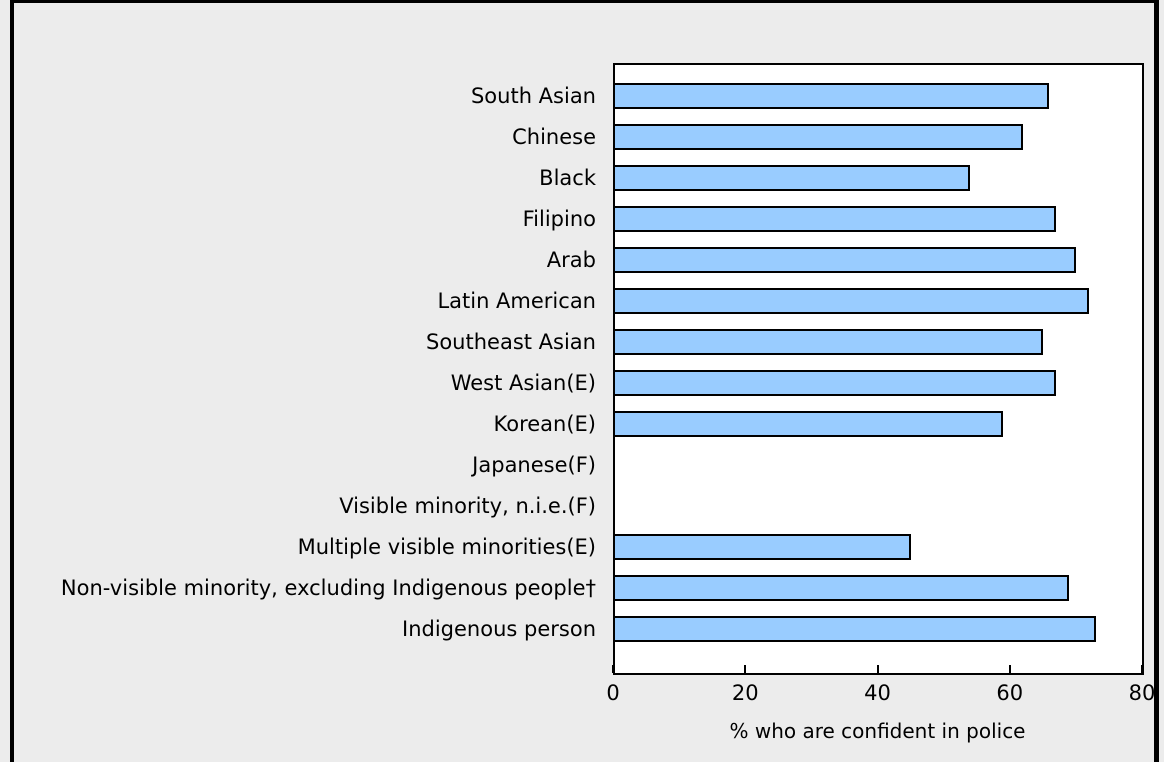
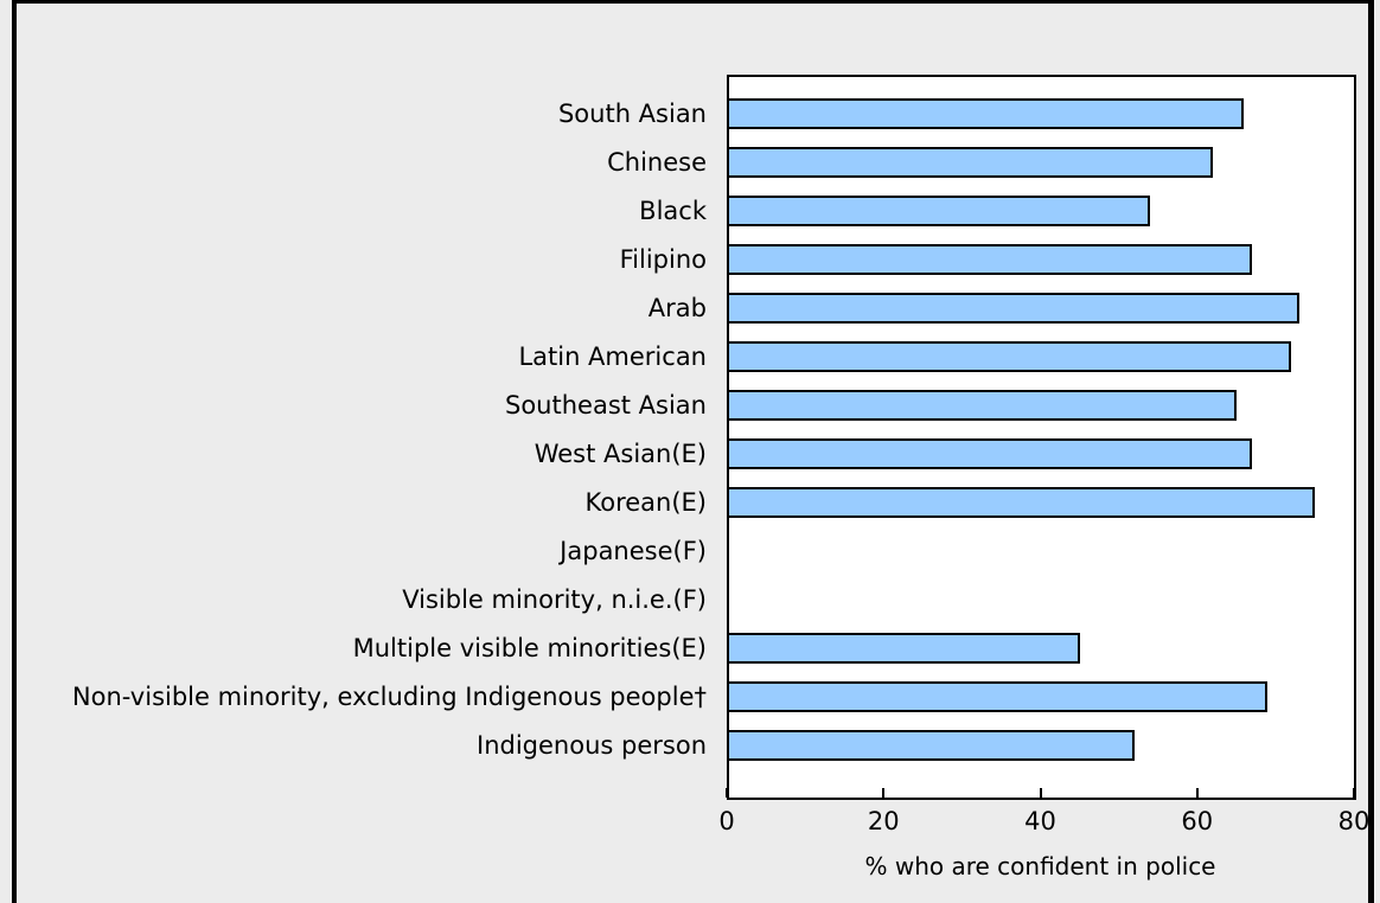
Arab: 70 -> 73
Korean(E): 59 -> 75
Indigenous person: 73 -> 52
